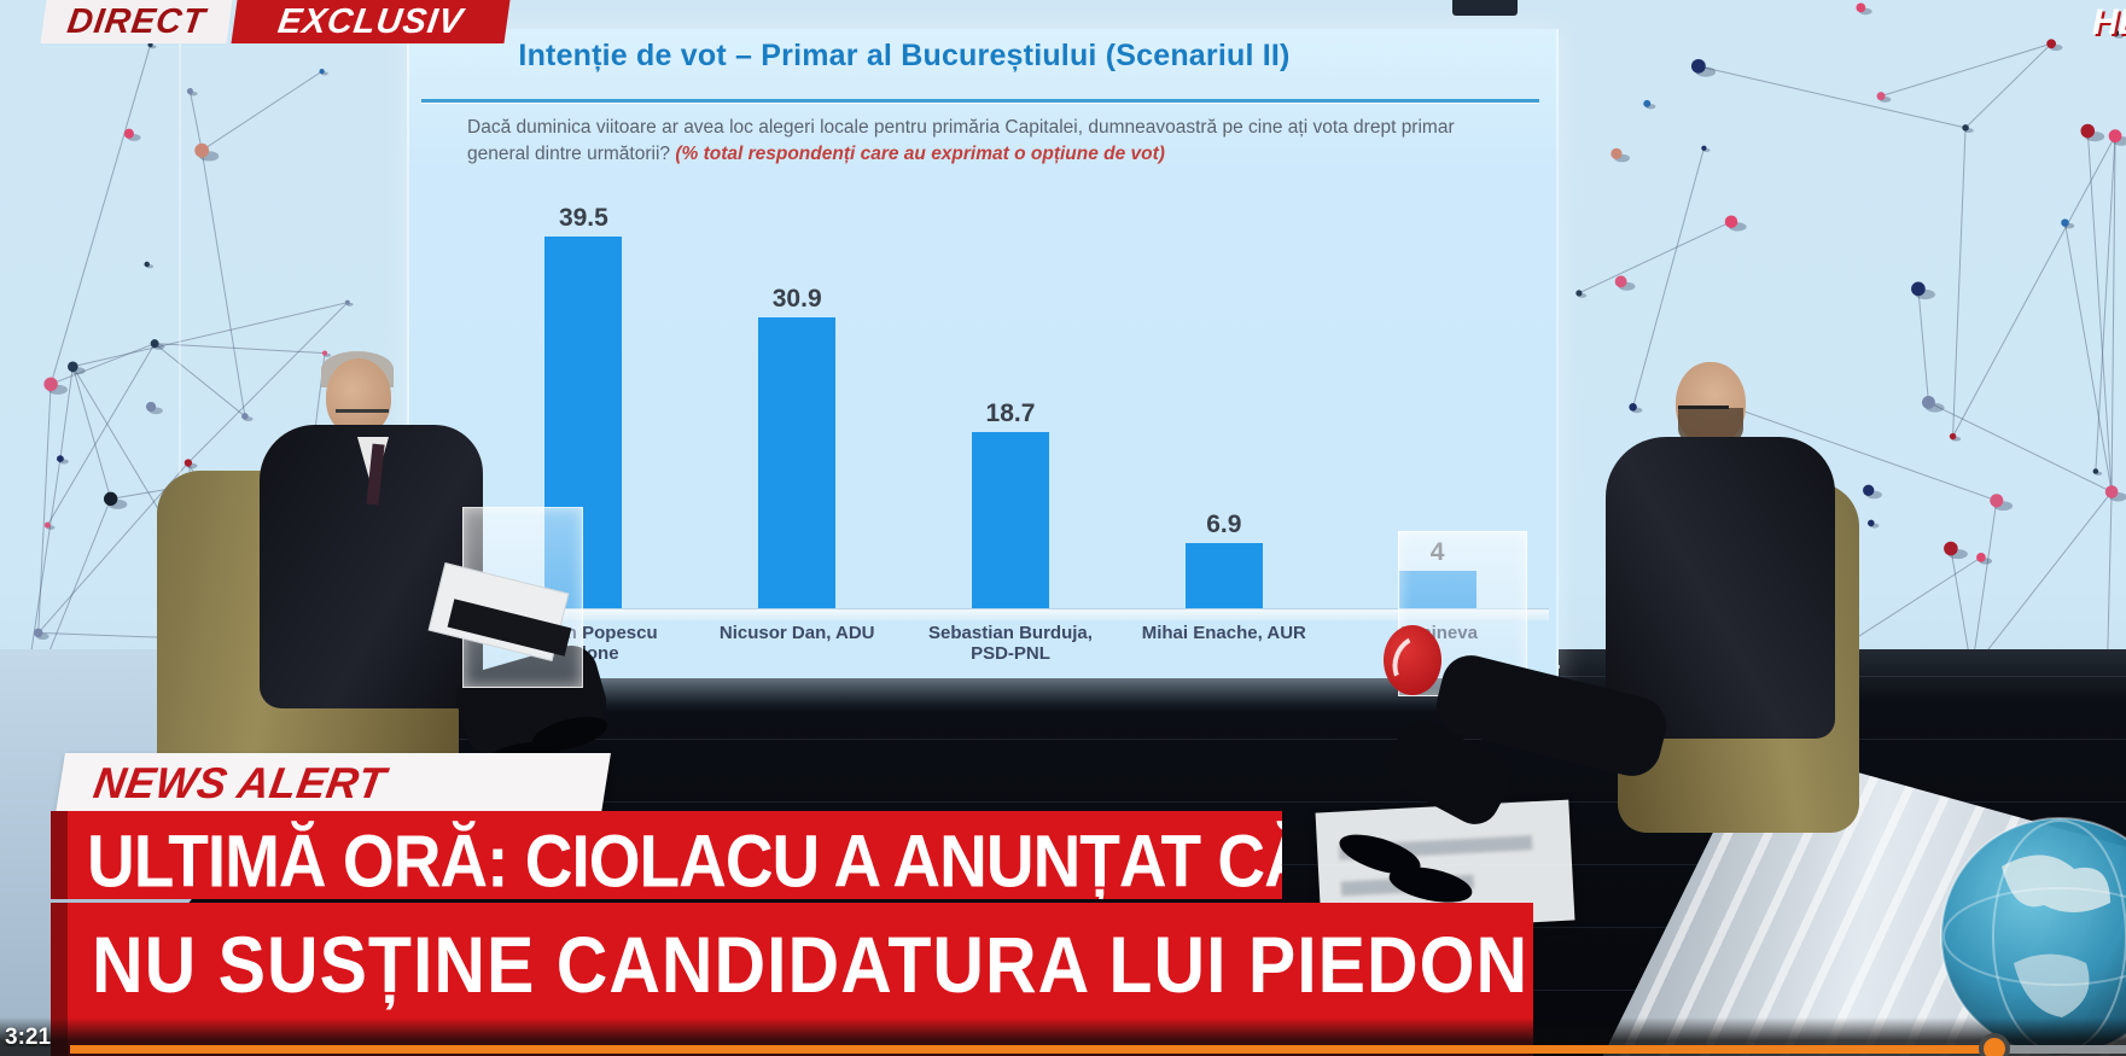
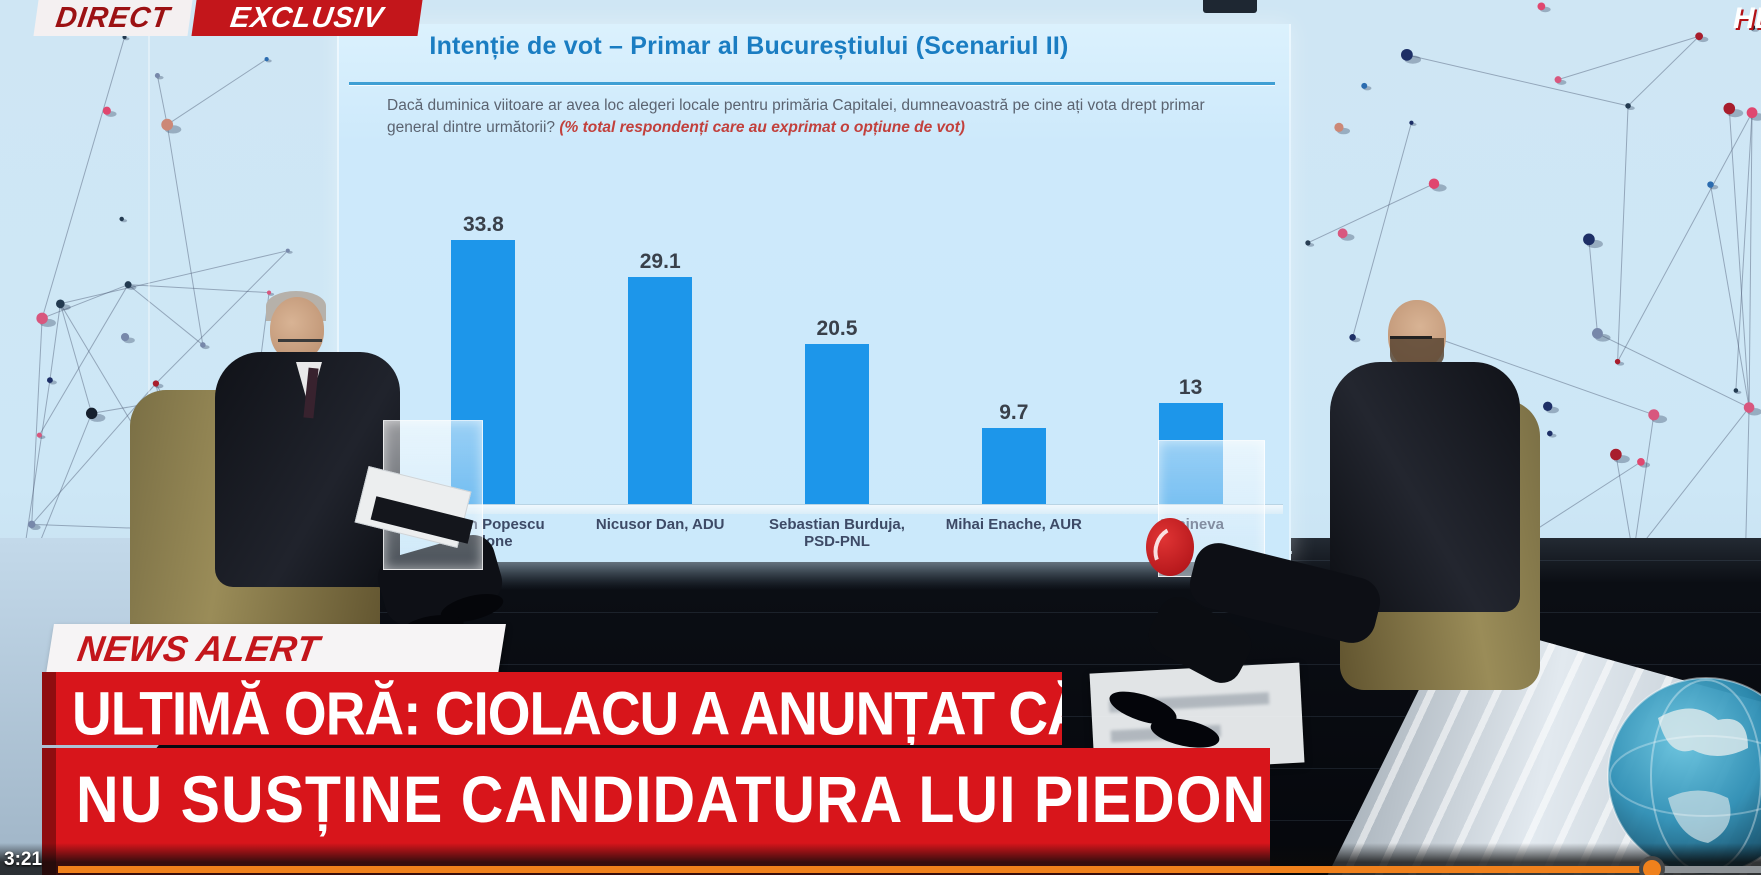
Cristian Popescu Piedone: 39.5 -> 33.8
Nicusor Dan, ADU: 30.9 -> 29.1
Sebastian Burduja, PSD-PNL: 18.7 -> 20.5
Mihai Enache, AUR: 6.9 -> 9.7
Altcineva: 4 -> 13
